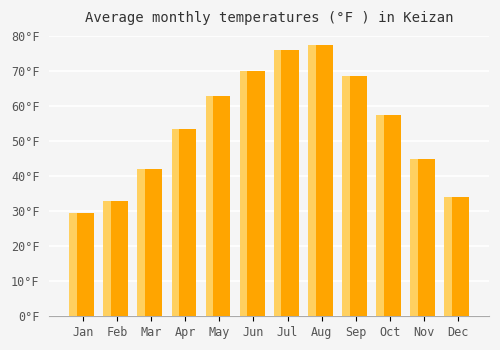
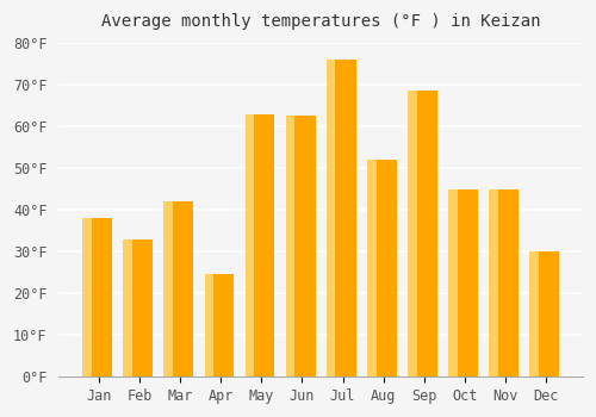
Jan: 29.5°F -> 38.0°F
Apr: 53.5°F -> 24.5°F
Jun: 70.0°F -> 62.5°F
Aug: 77.5°F -> 52.0°F
Oct: 57.5°F -> 45.0°F
Dec: 34.0°F -> 30.0°F
